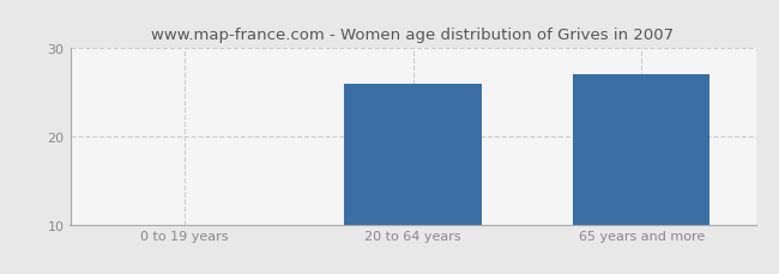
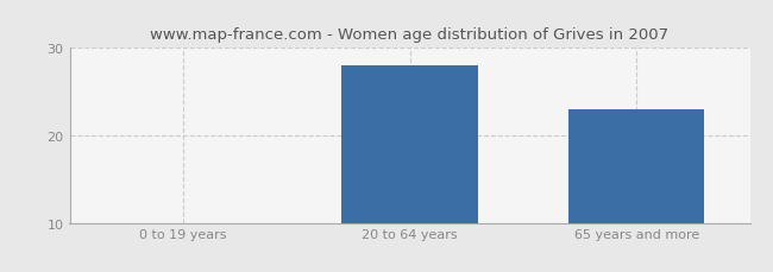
20 to 64 years: 26 -> 28
65 years and more: 27 -> 23
